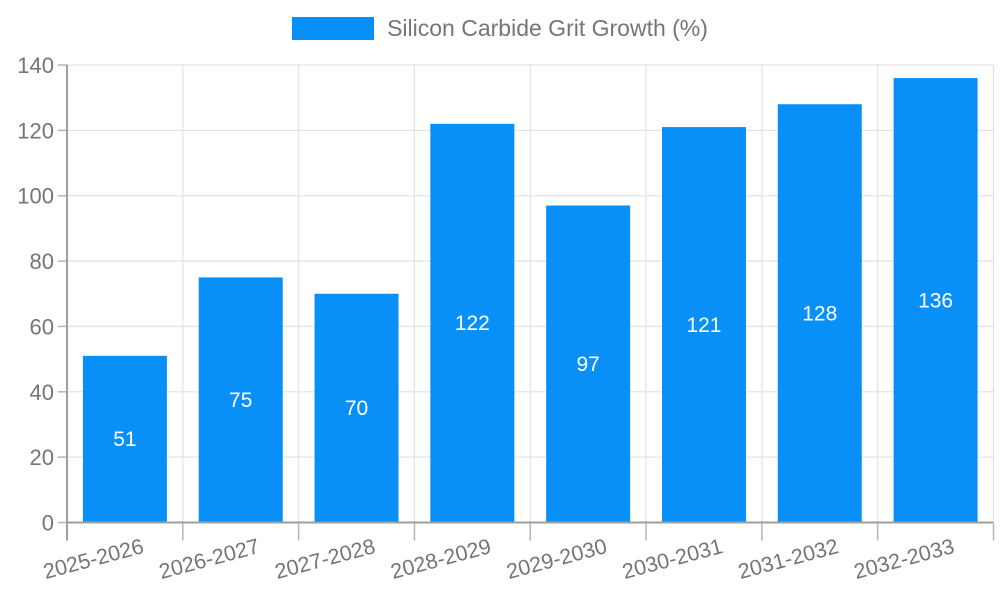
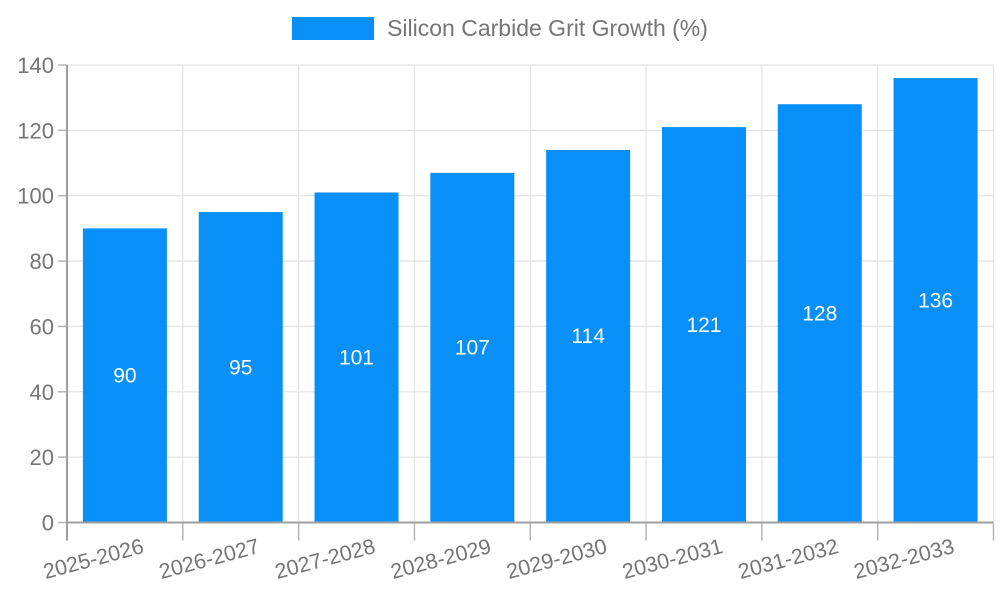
2025-2026: 51 -> 90
2026-2027: 75 -> 95
2027-2028: 70 -> 101
2028-2029: 122 -> 107
2029-2030: 97 -> 114
